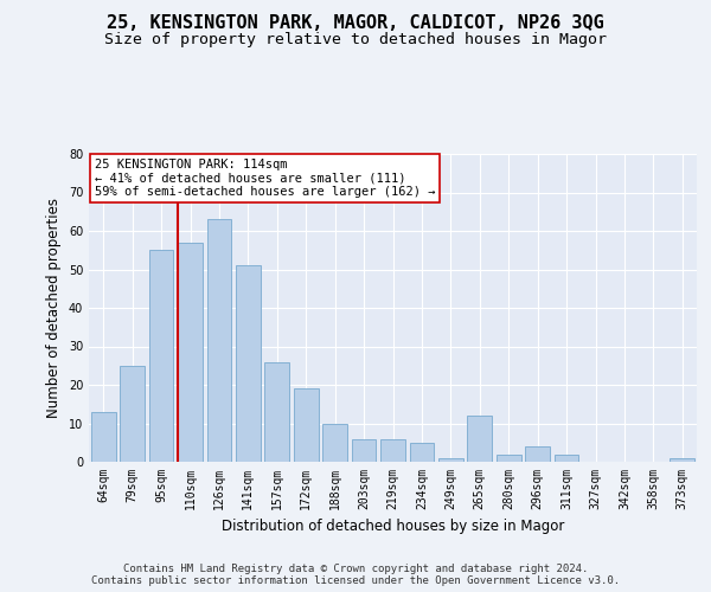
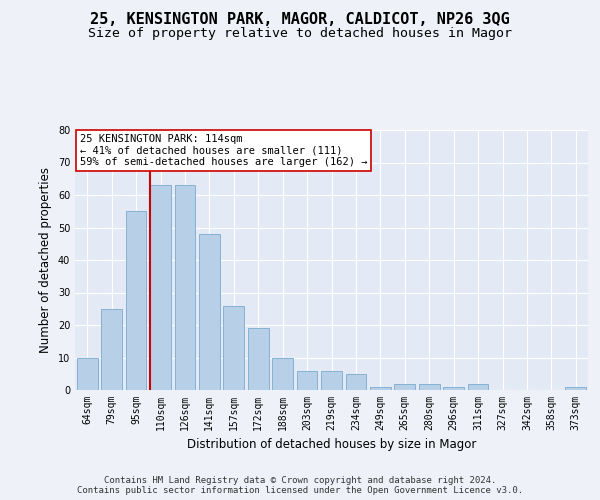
64sqm: 13 -> 10
110sqm: 57 -> 63
141sqm: 51 -> 48
265sqm: 12 -> 2
296sqm: 4 -> 1
